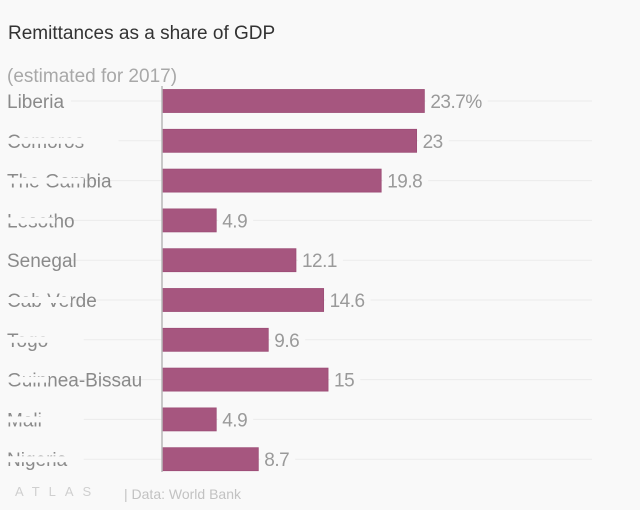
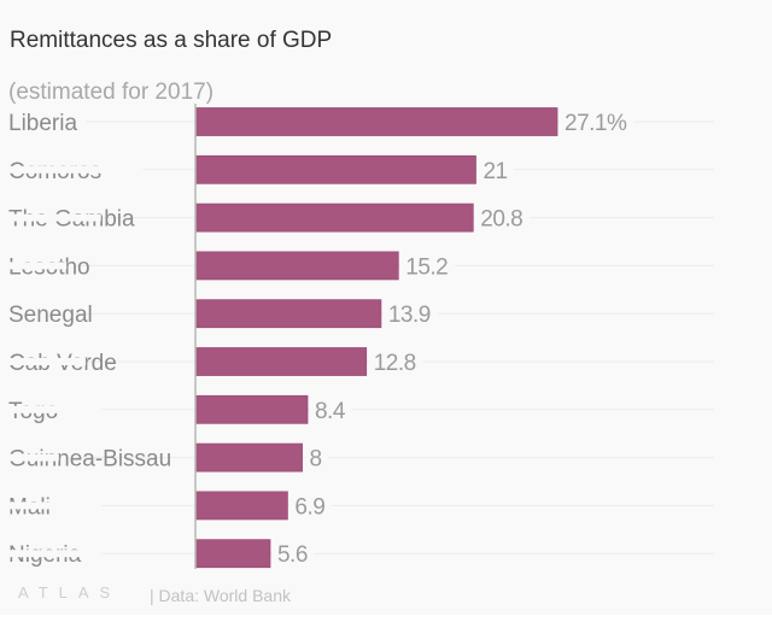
Liberia: 23.7% -> 27.1%
Comoros: 23 -> 21
The Gambia: 19.8 -> 20.8
Lesotho: 4.9 -> 15.2
Senegal: 12.1 -> 13.9
Cab Verde: 14.6 -> 12.8
Togo: 9.6 -> 8.4
Guinnea-Bissau: 15 -> 8
Mali: 4.9 -> 6.9
Nigeria: 8.7 -> 5.6
